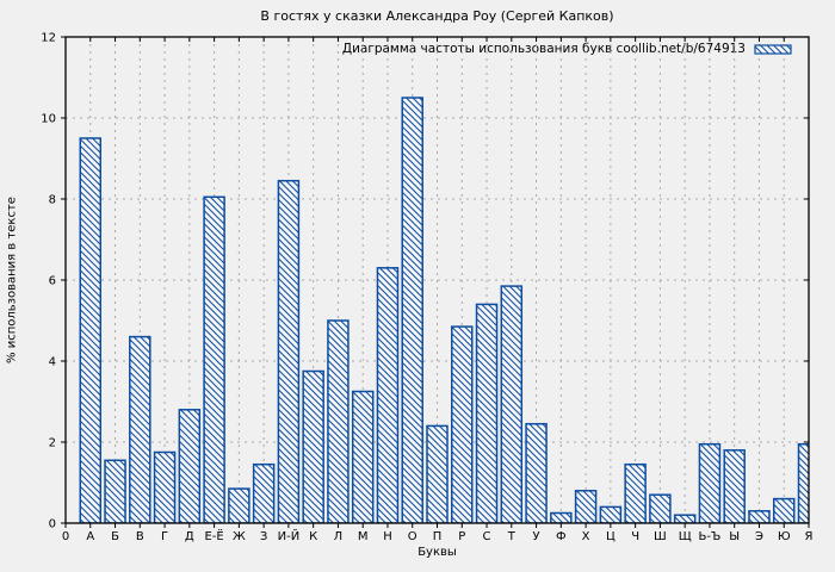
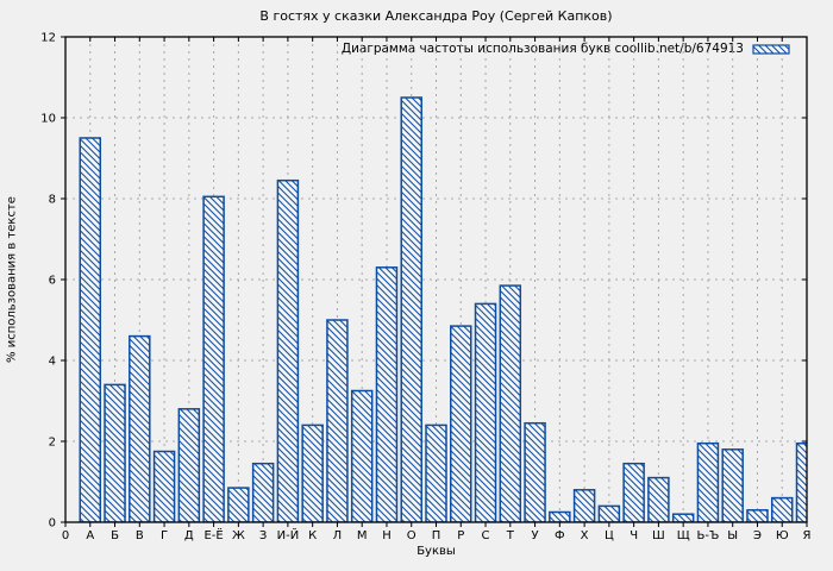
Б: 1.6 -> 3.4
К: 3.8 -> 2.4
Ш: 0.7 -> 1.1
